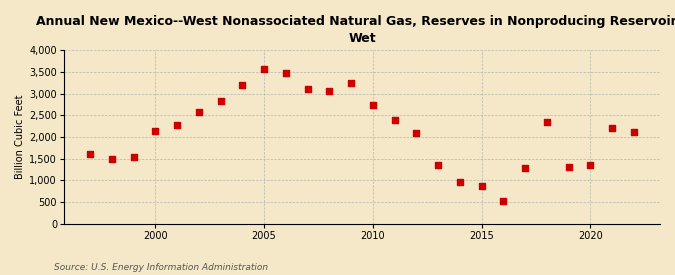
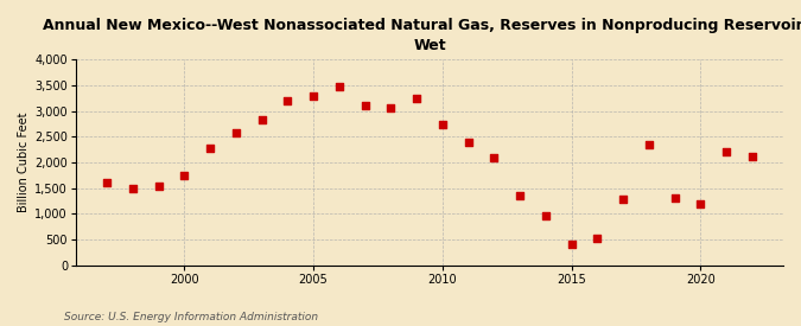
2000: 2,130 -> 1,750
2005: 3,560 -> 3,300
2015: 870 -> 400
2020: 1,350 -> 1,200
